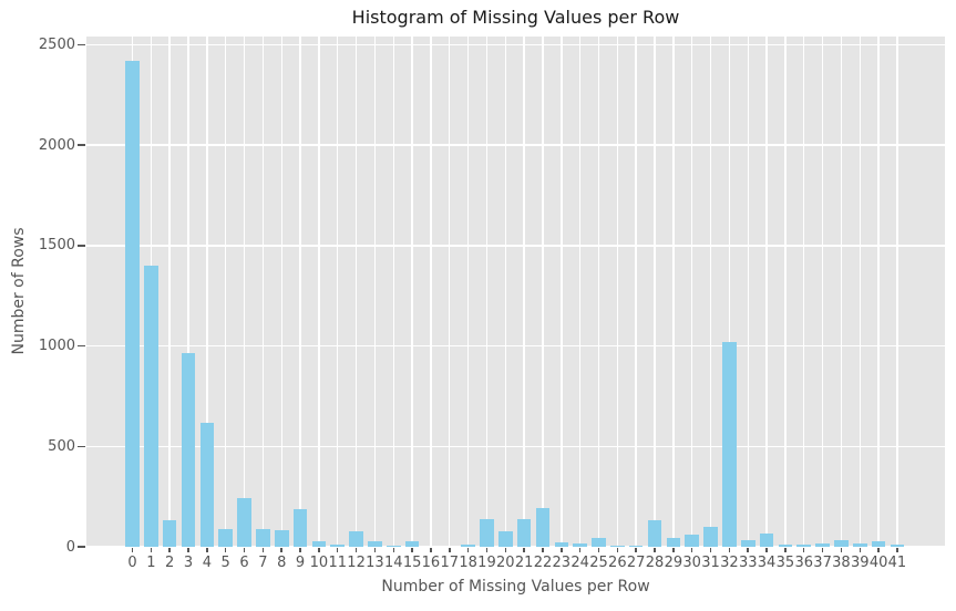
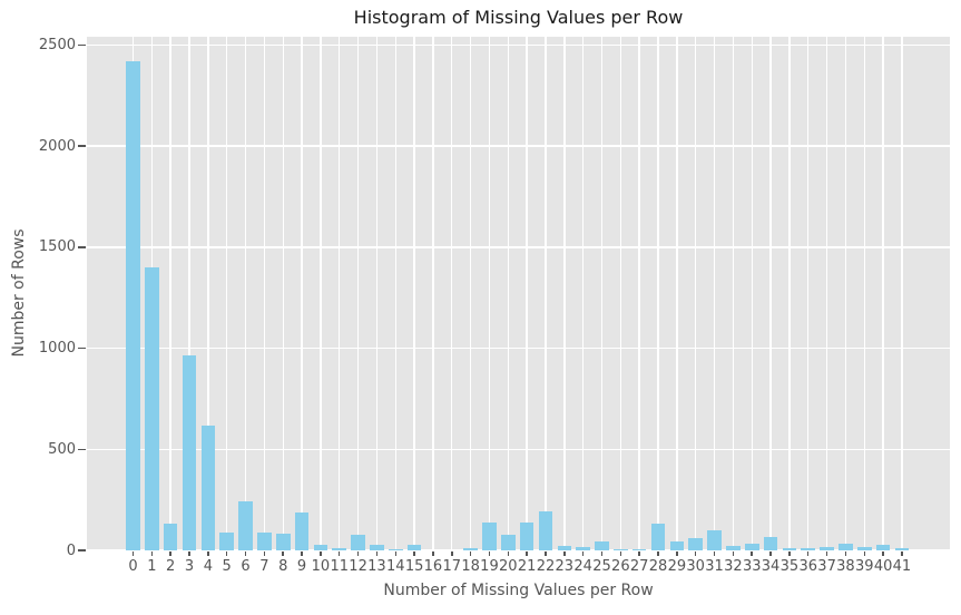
32: 1020 -> 20
